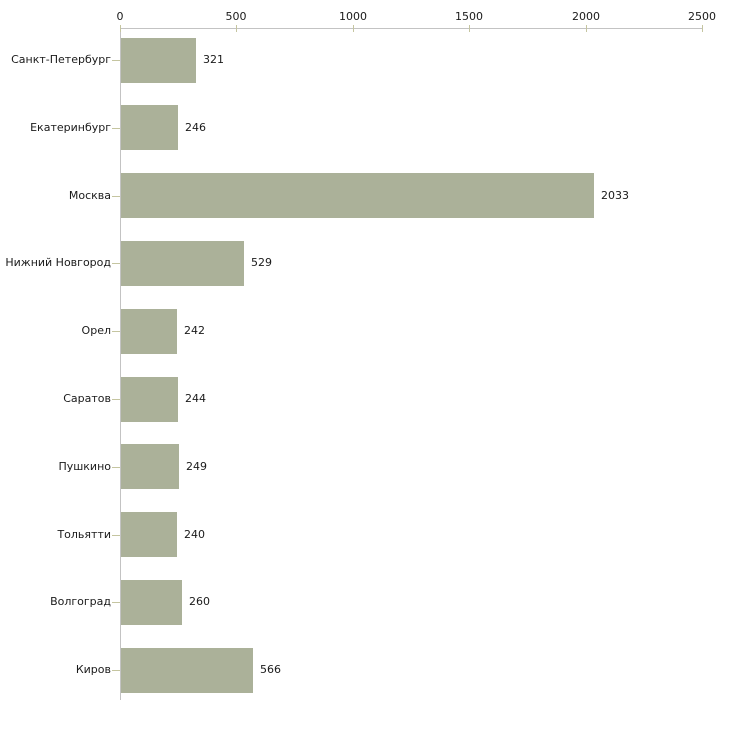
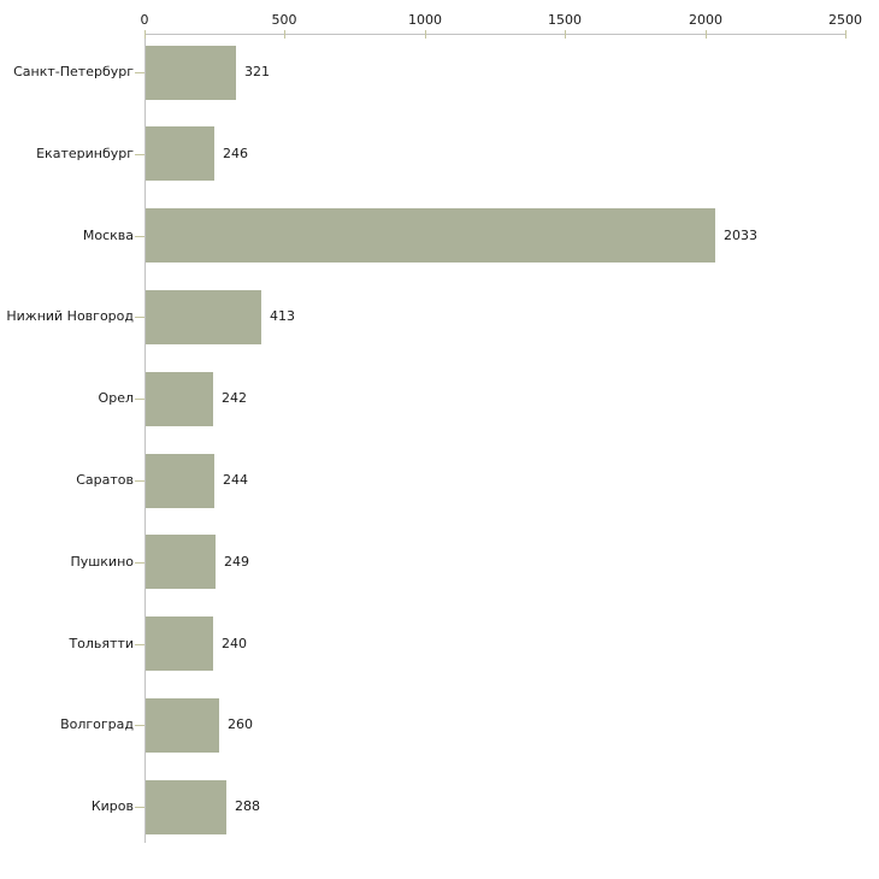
Нижний Новгород: 529 -> 413
Киров: 566 -> 288
